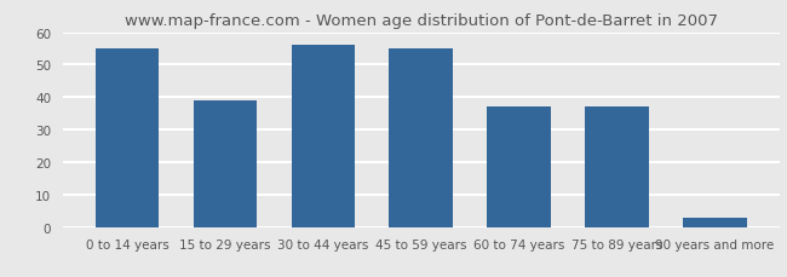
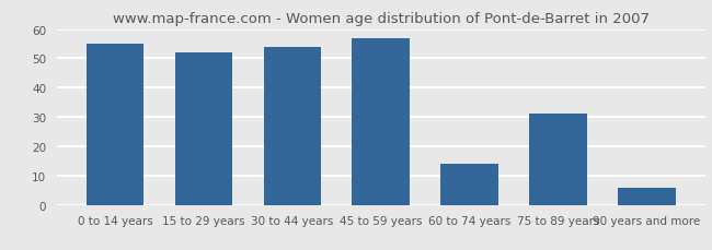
15 to 29 years: 39 -> 52
30 to 44 years: 56 -> 54
45 to 59 years: 55 -> 57
60 to 74 years: 37 -> 14
75 to 89 years: 37 -> 31
90 years and more: 3 -> 6
